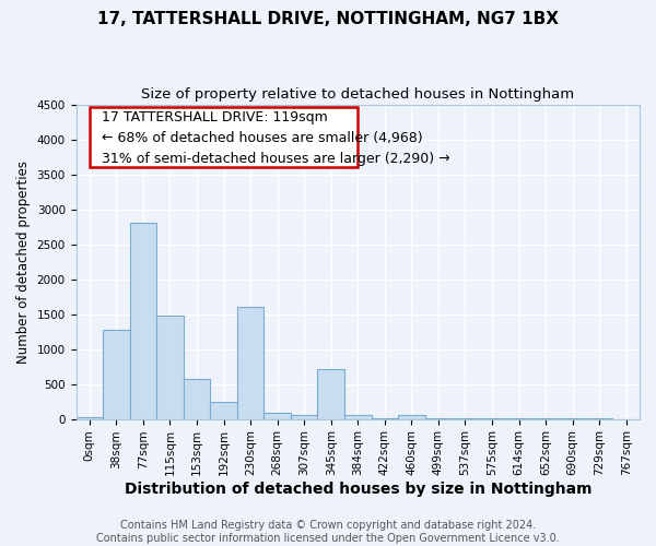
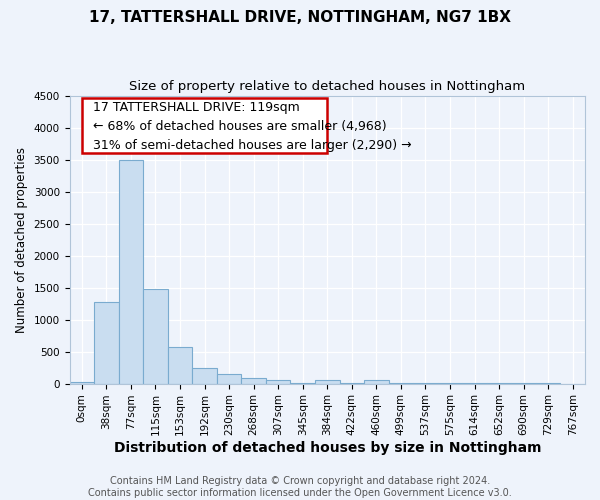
77sqm: 2800 -> 3500
230sqm: 1600 -> 140
345sqm: 720 -> 0
